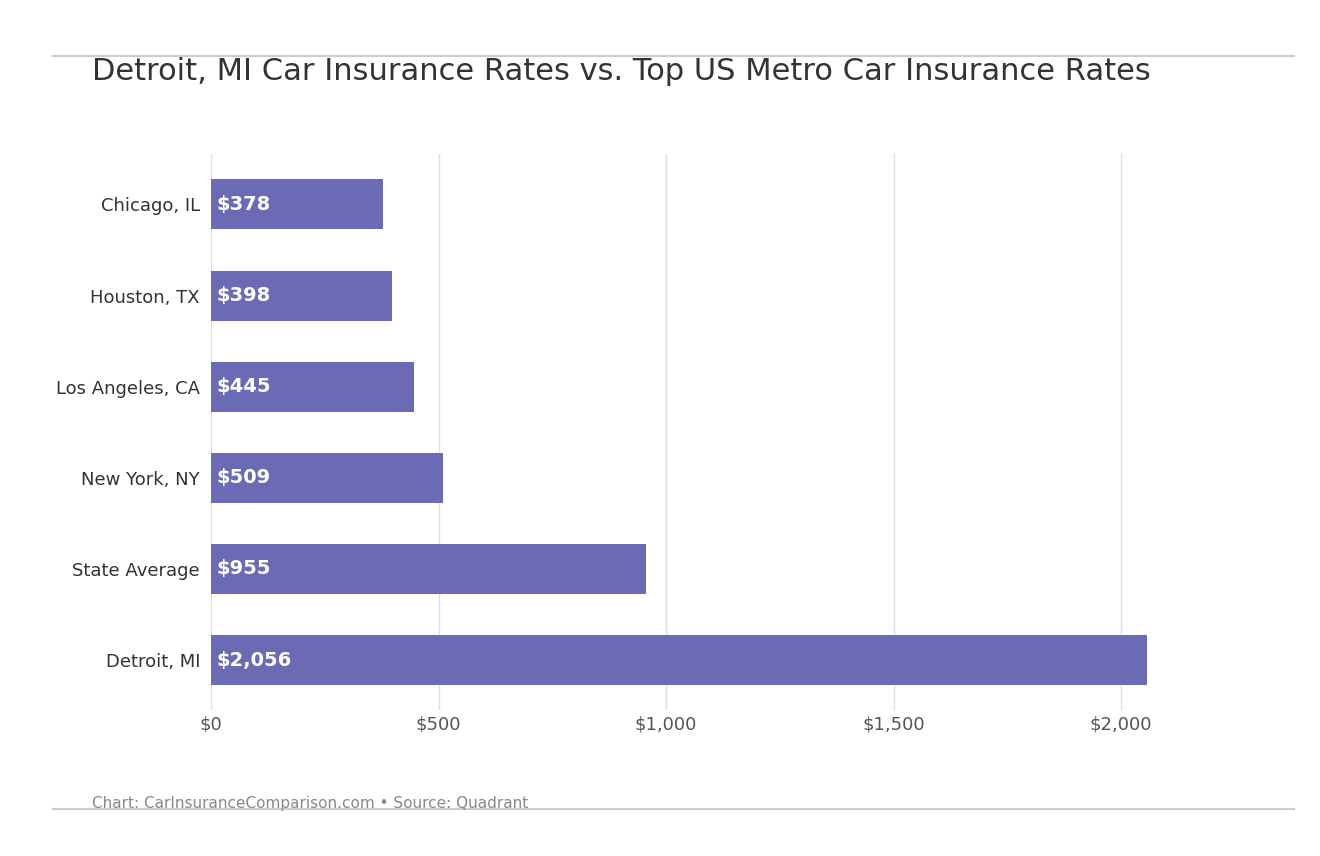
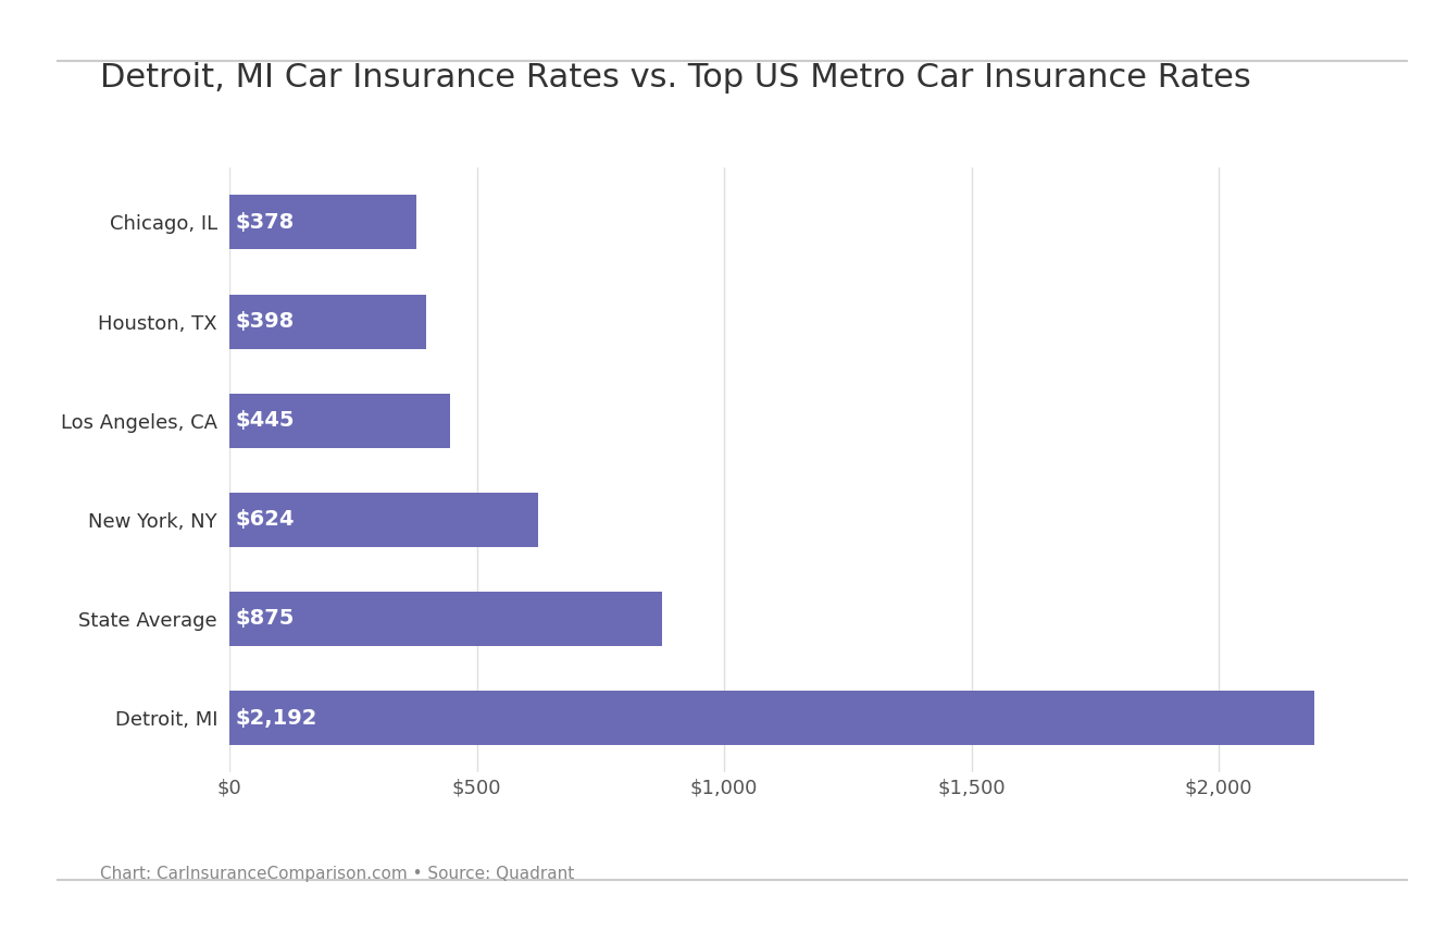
New York, NY: $509 -> $624
State Average: $955 -> $875
Detroit, MI: $2,056 -> $2,192
